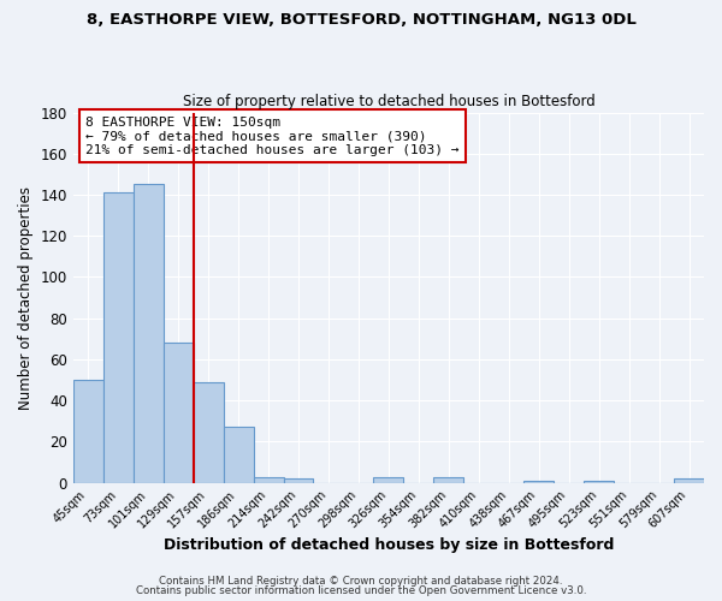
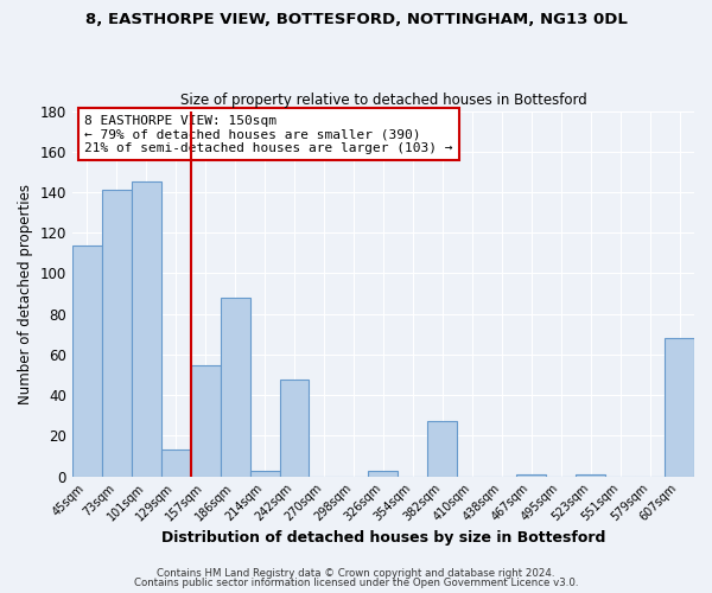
45sqm: 50 -> 114
129sqm: 68 -> 13
157sqm: 49 -> 55
186sqm: 27 -> 88
242sqm: 2 -> 48
382sqm: 3 -> 27
607sqm: 2 -> 68
